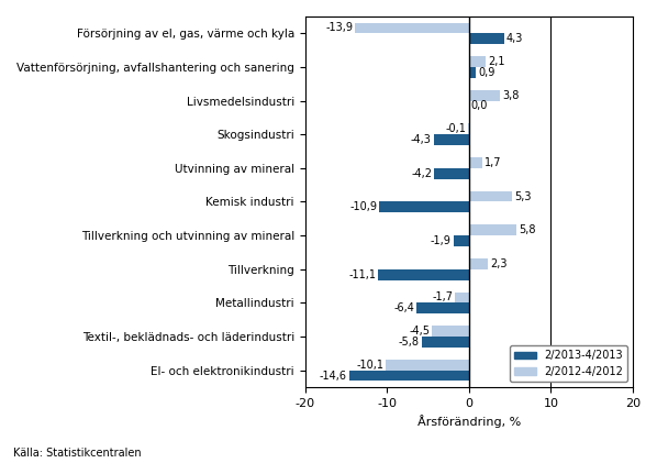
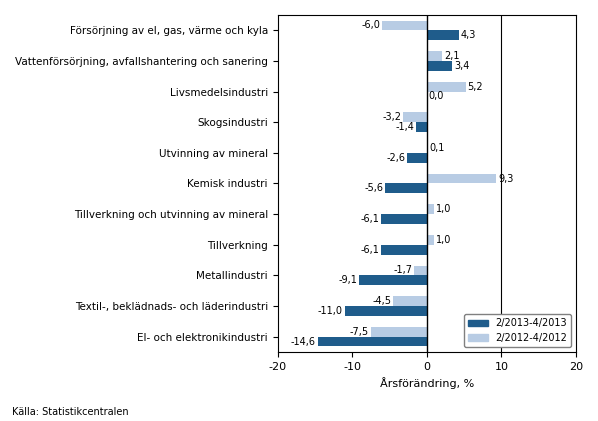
2/2012-4/2012/Försörjning av el, gas, värme och kyla: -13,9 -> -6,0
2/2013-4/2013/Vattenförsörjning, avfallshantering och sanering: 0,9 -> 3,4
2/2012-4/2012/Livsmedelsindustri: 3,8 -> 5,2
2/2012-4/2012/Skogsindustri: -0,1 -> -3,2
2/2013-4/2013/Skogsindustri: -4,3 -> -1,4
2/2012-4/2012/Utvinning av mineral: 1,7 -> 0,1
2/2013-4/2013/Utvinning av mineral: -4,2 -> -2,6
2/2012-4/2012/Kemisk industri: 5,3 -> 9,3
2/2013-4/2013/Kemisk industri: -10,9 -> -5,6
2/2012-4/2012/Tillverkning och utvinning av mineral: 5,8 -> 1,0
2/2013-4/2013/Tillverkning och utvinning av mineral: -1,9 -> -6,1
2/2012-4/2012/Tillverkning: 2,3 -> 1,0
2/2013-4/2013/Tillverkning: -11,1 -> -6,1
2/2013-4/2013/Metallindustri: -6,4 -> -9,1
2/2013-4/2013/Textil-, beklädnads- och läderindustri: -5,8 -> -11,0
2/2012-4/2012/El- och elektronikindustri: -10,1 -> -7,5
